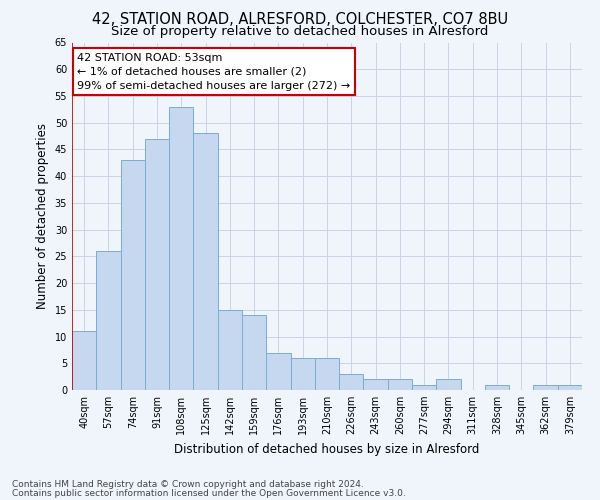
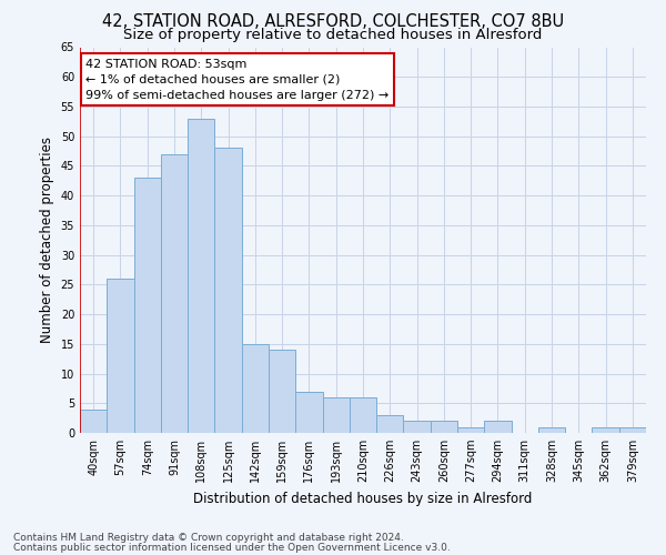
40sqm: 11 -> 4
